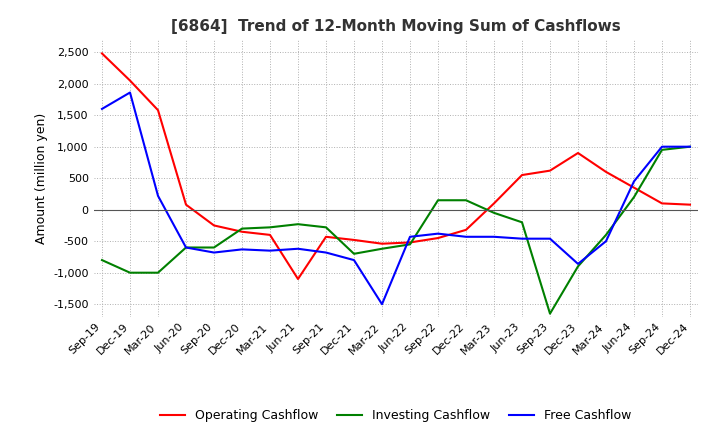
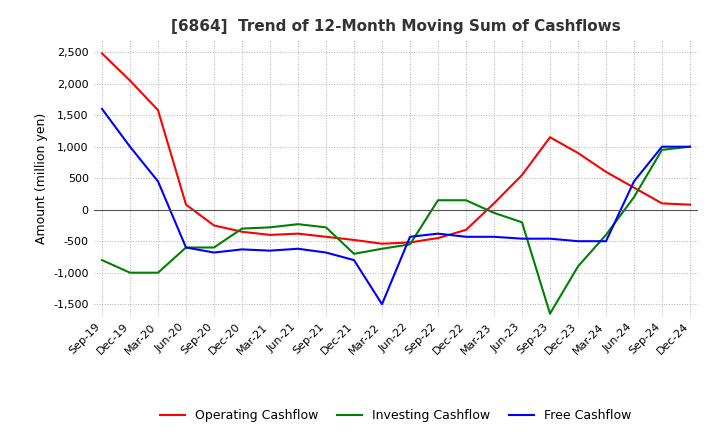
Free Cashflow/Dec-19: 1,860 -> 1,000
Free Cashflow/Mar-20: 220 -> 450
Operating Cashflow/Jun-21: -1,100 -> -380
Operating Cashflow/Sep-23: 620 -> 1,150
Free Cashflow/Dec-23: -860 -> -500
